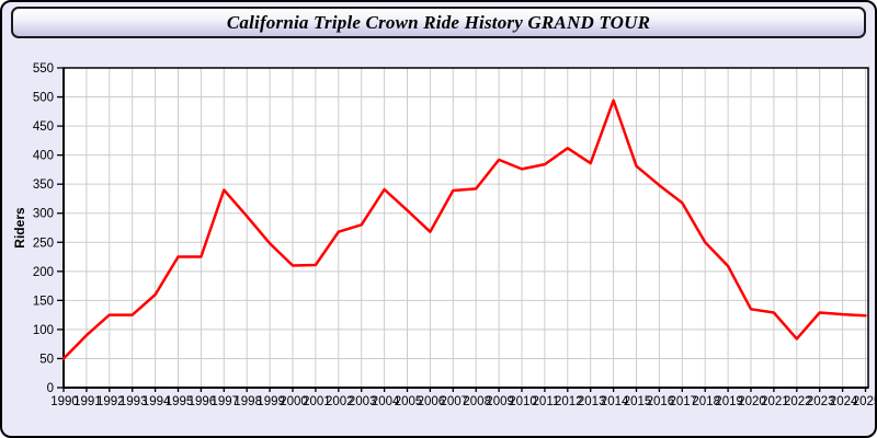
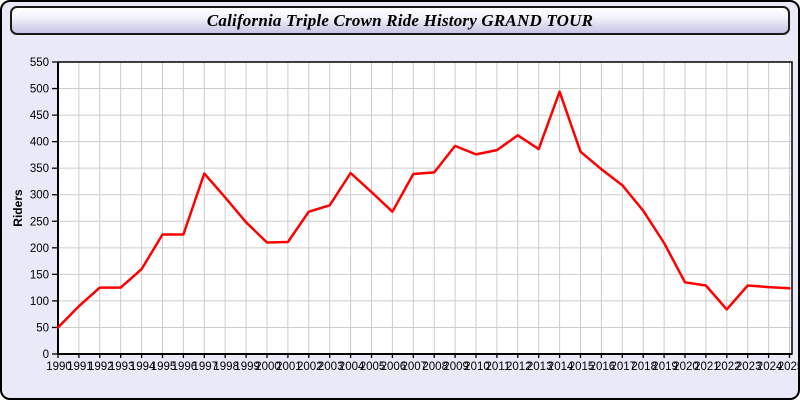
2018: 250 -> 270
